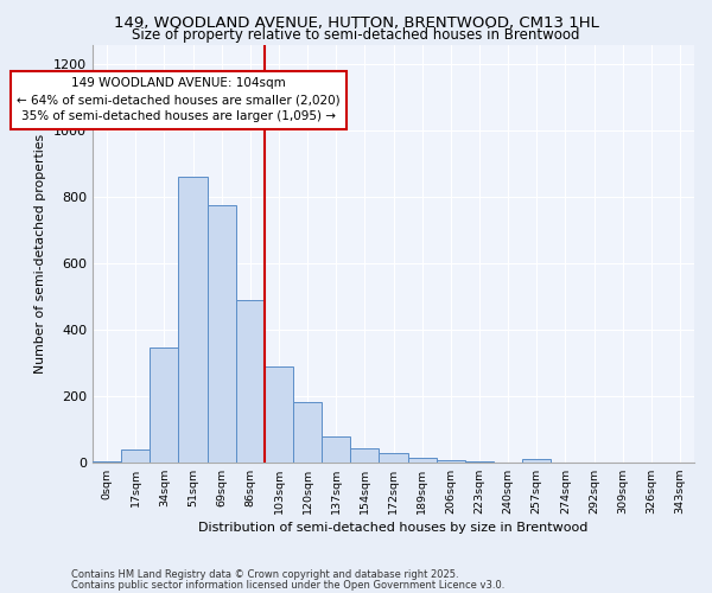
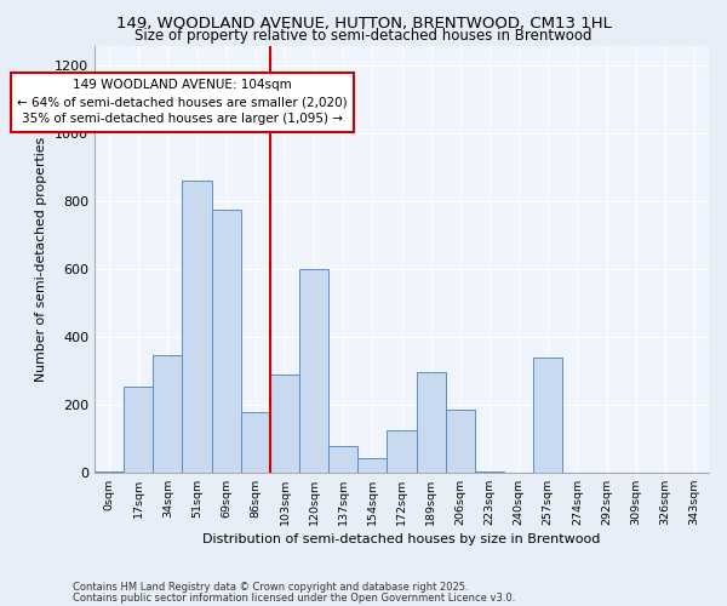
17sqm: 38 -> 255
86sqm: 490 -> 180
120sqm: 183 -> 600
172sqm: 28 -> 125
189sqm: 15 -> 295
206sqm: 8 -> 185
257sqm: 10 -> 340
